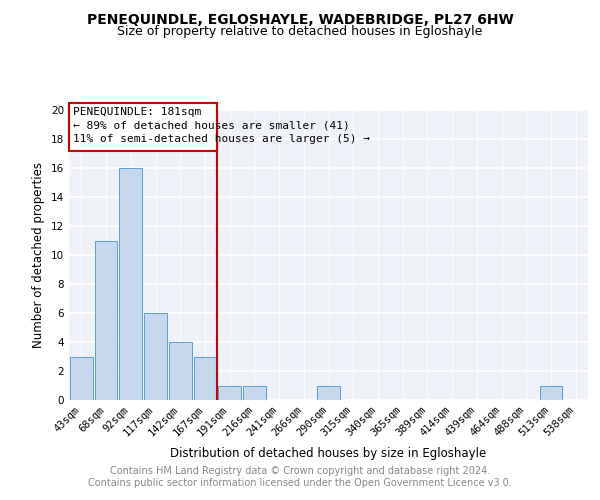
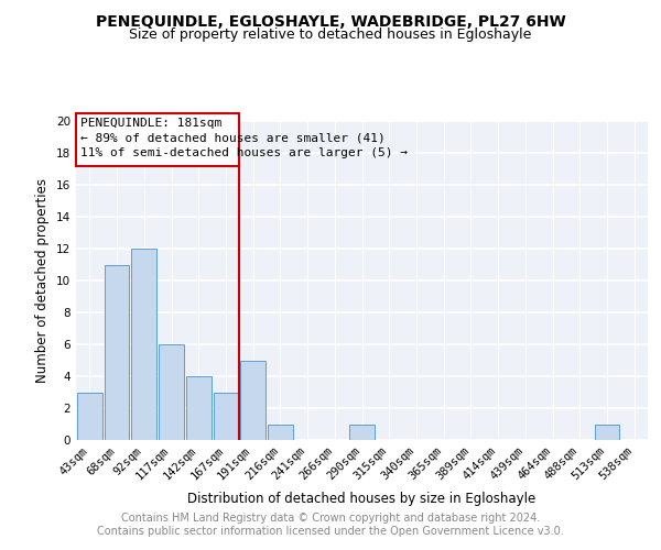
92sqm: 16 -> 12
191sqm: 1 -> 5
